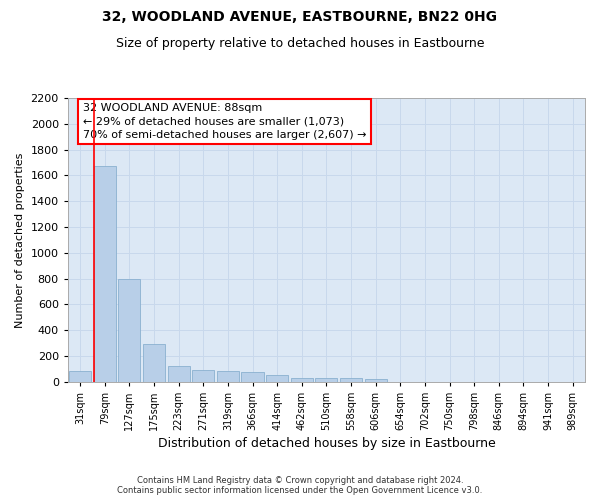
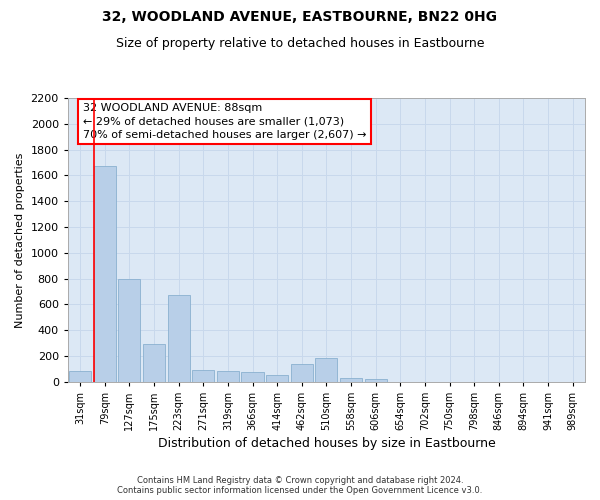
223sqm: 120 -> 670
462sqm: 30 -> 140
510sqm: 20 -> 180
